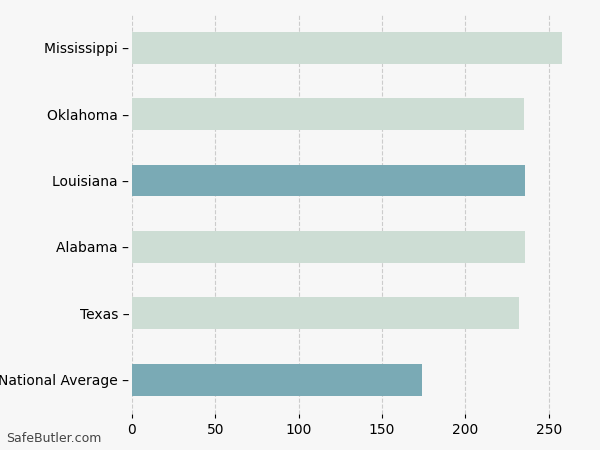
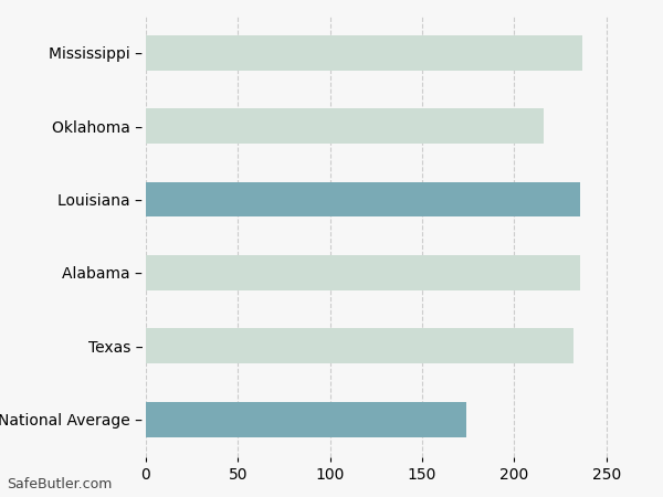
Mississippi –: 258 -> 237
Oklahoma –: 235 -> 216
